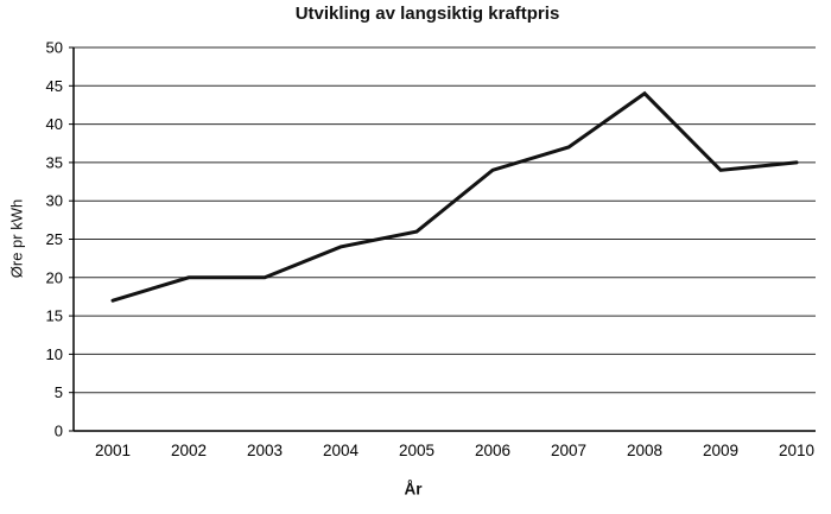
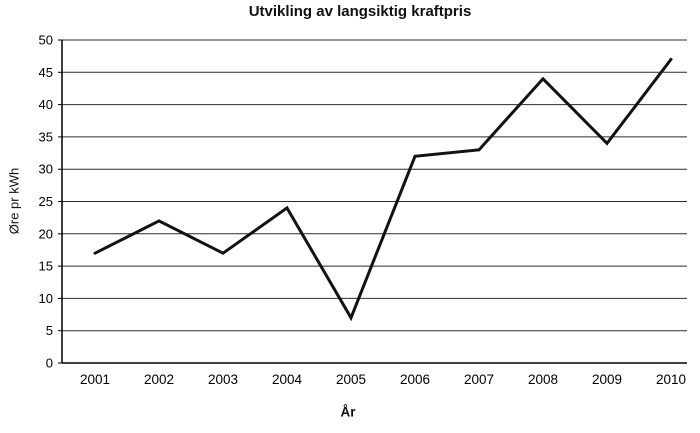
2002: 20 -> 22
2003: 20 -> 17
2005: 26 -> 7
2006: 34 -> 32
2007: 37 -> 33
2010: 35 -> 47
